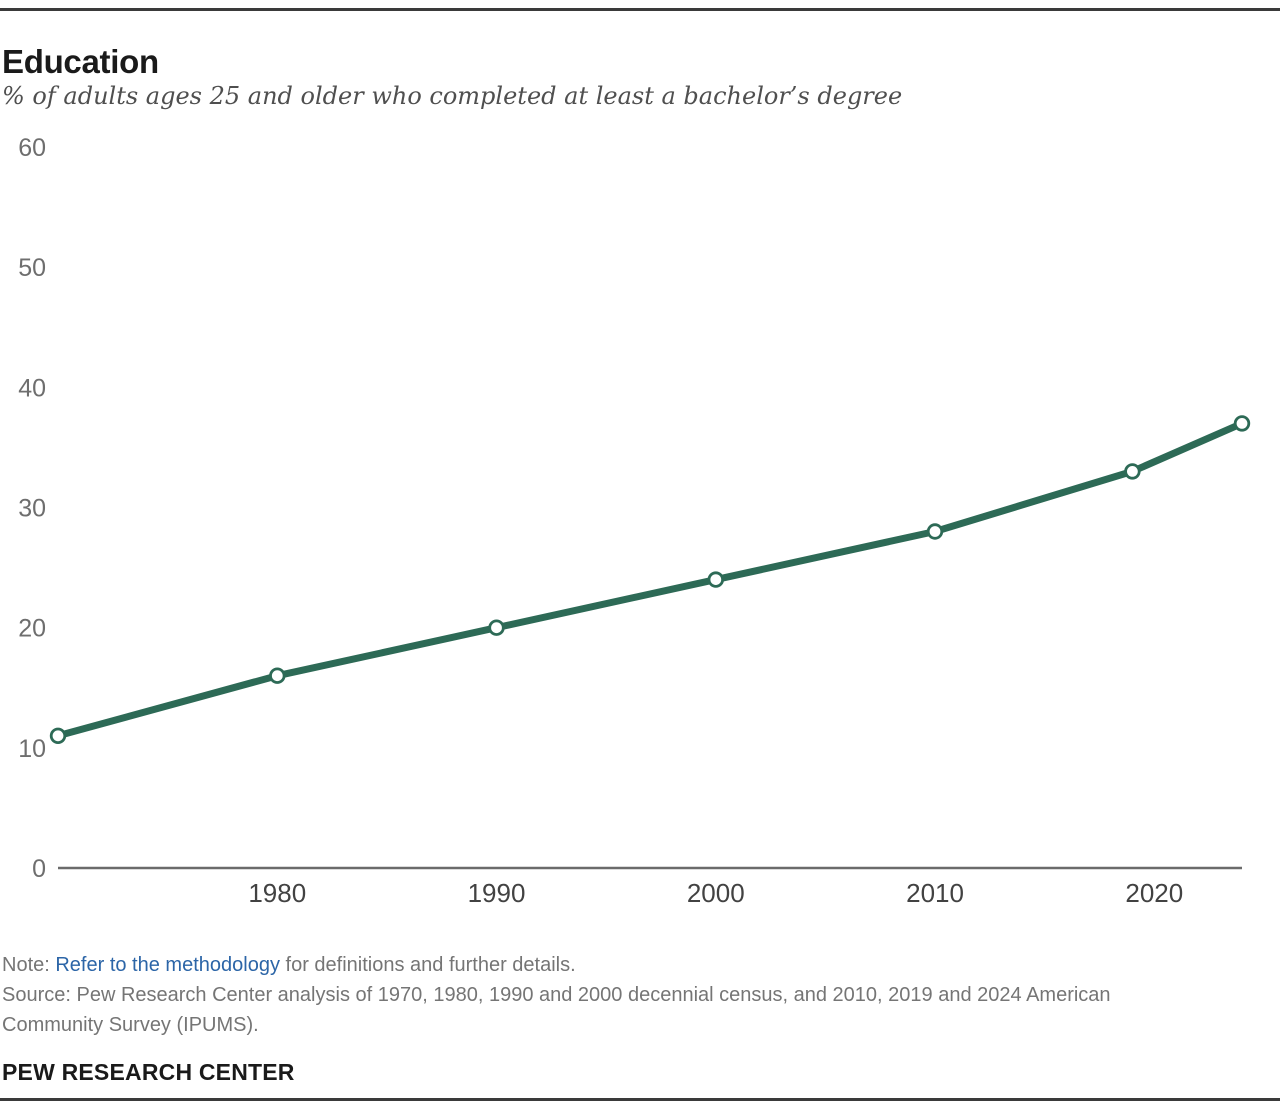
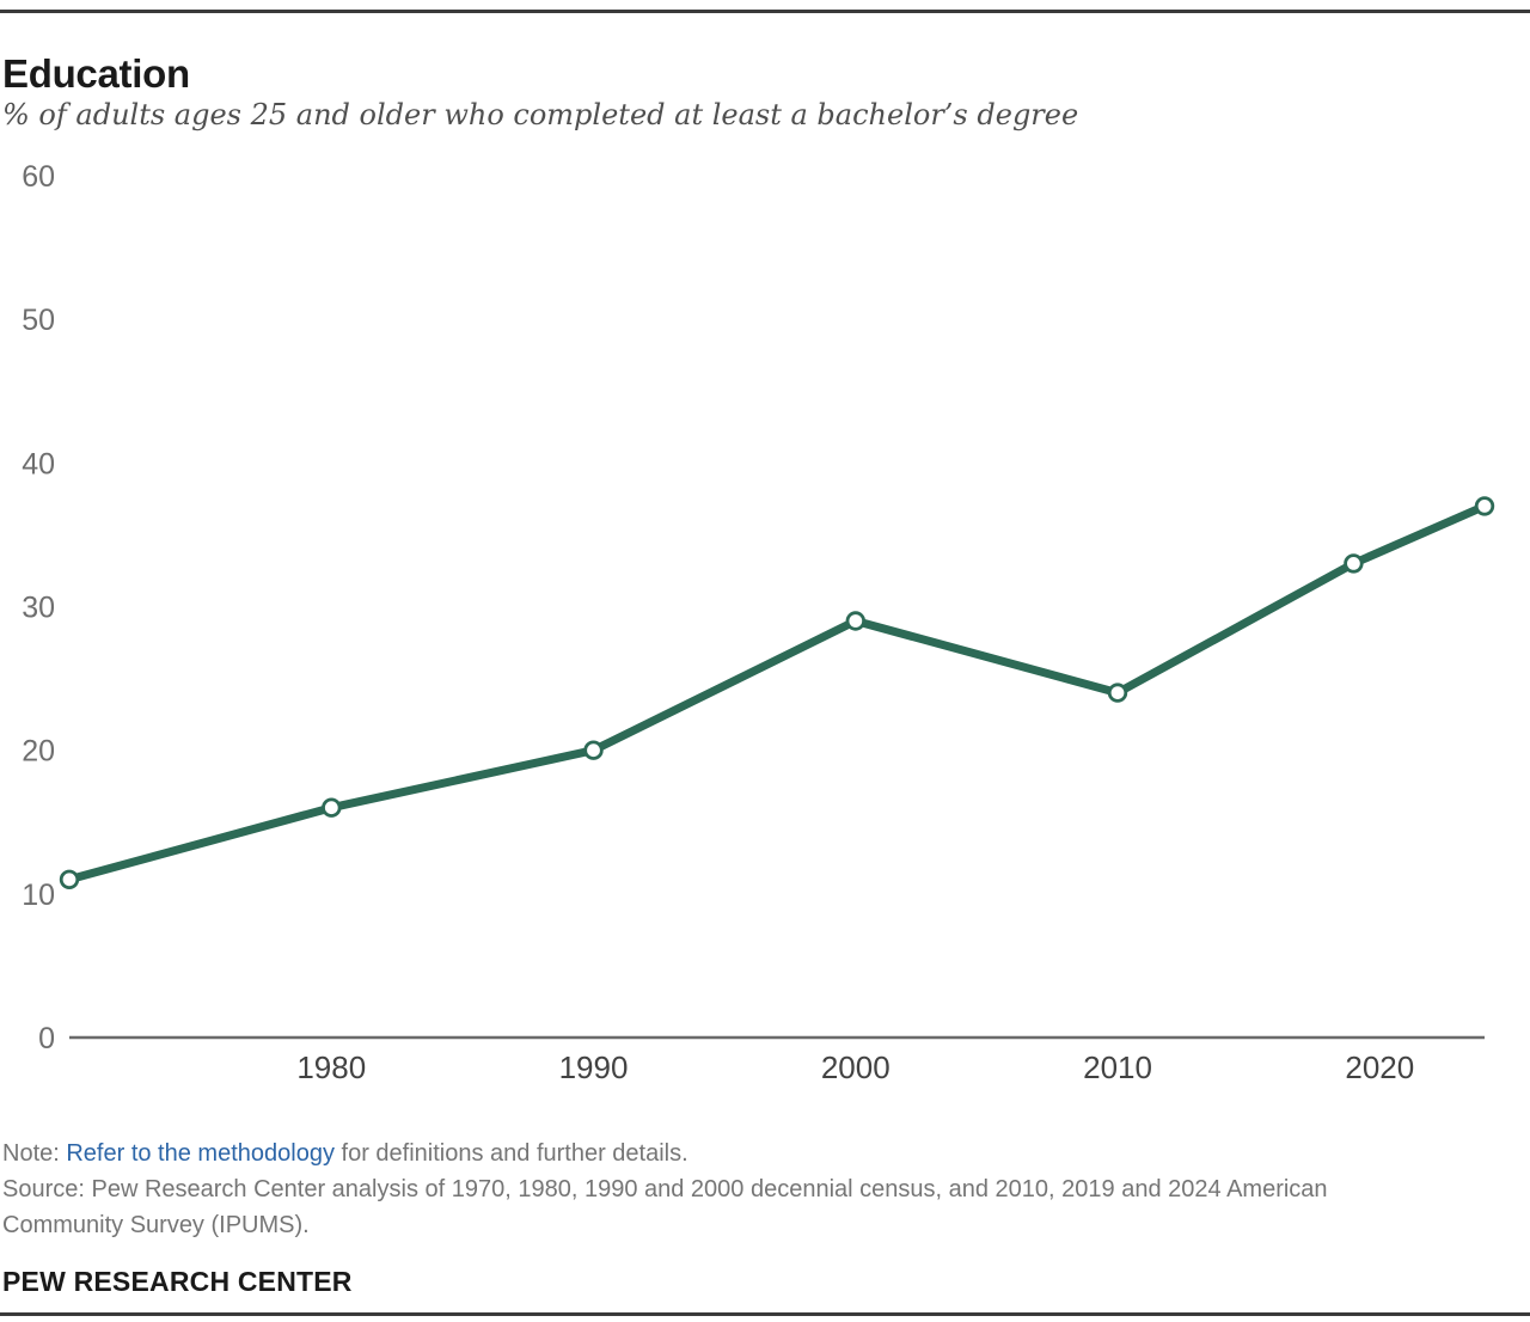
2000: 24 -> 29
2010: 28 -> 24
